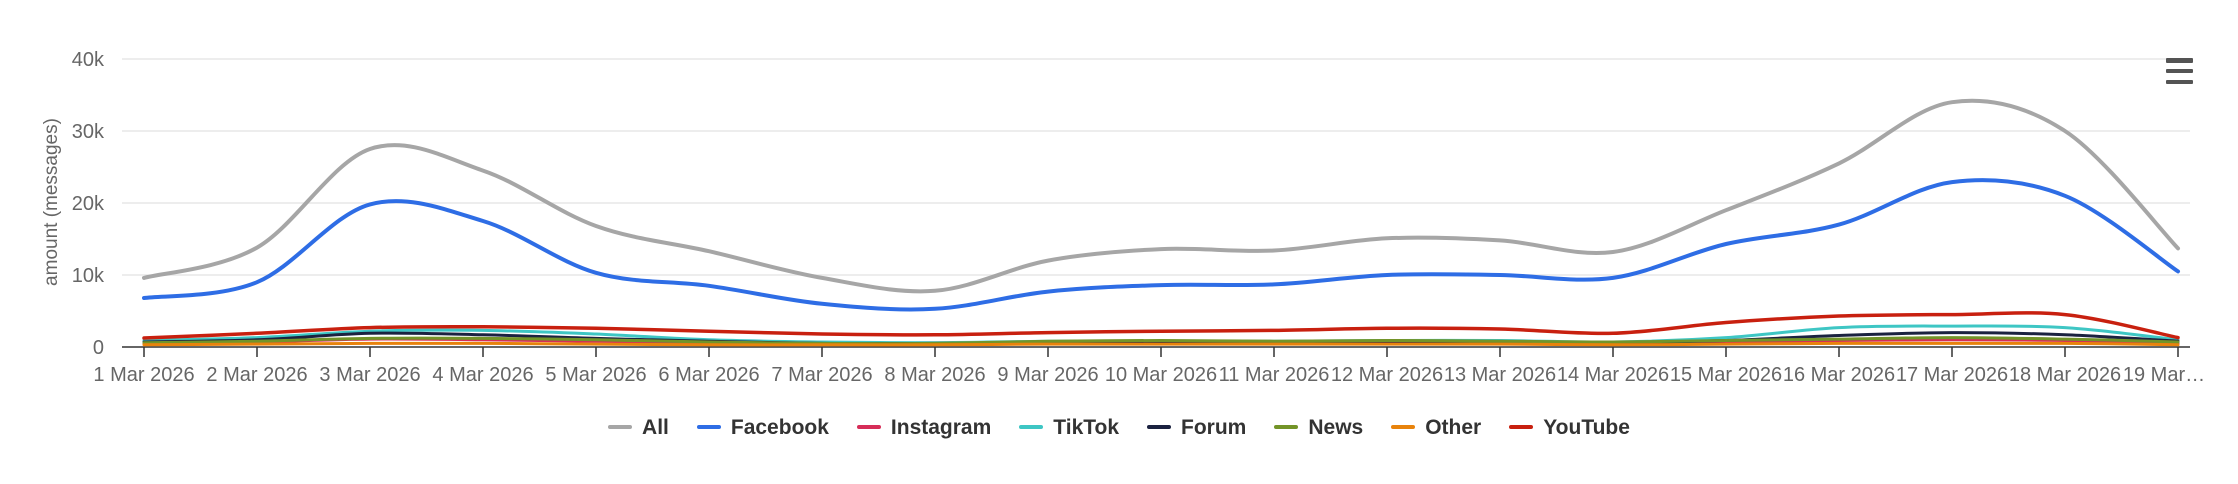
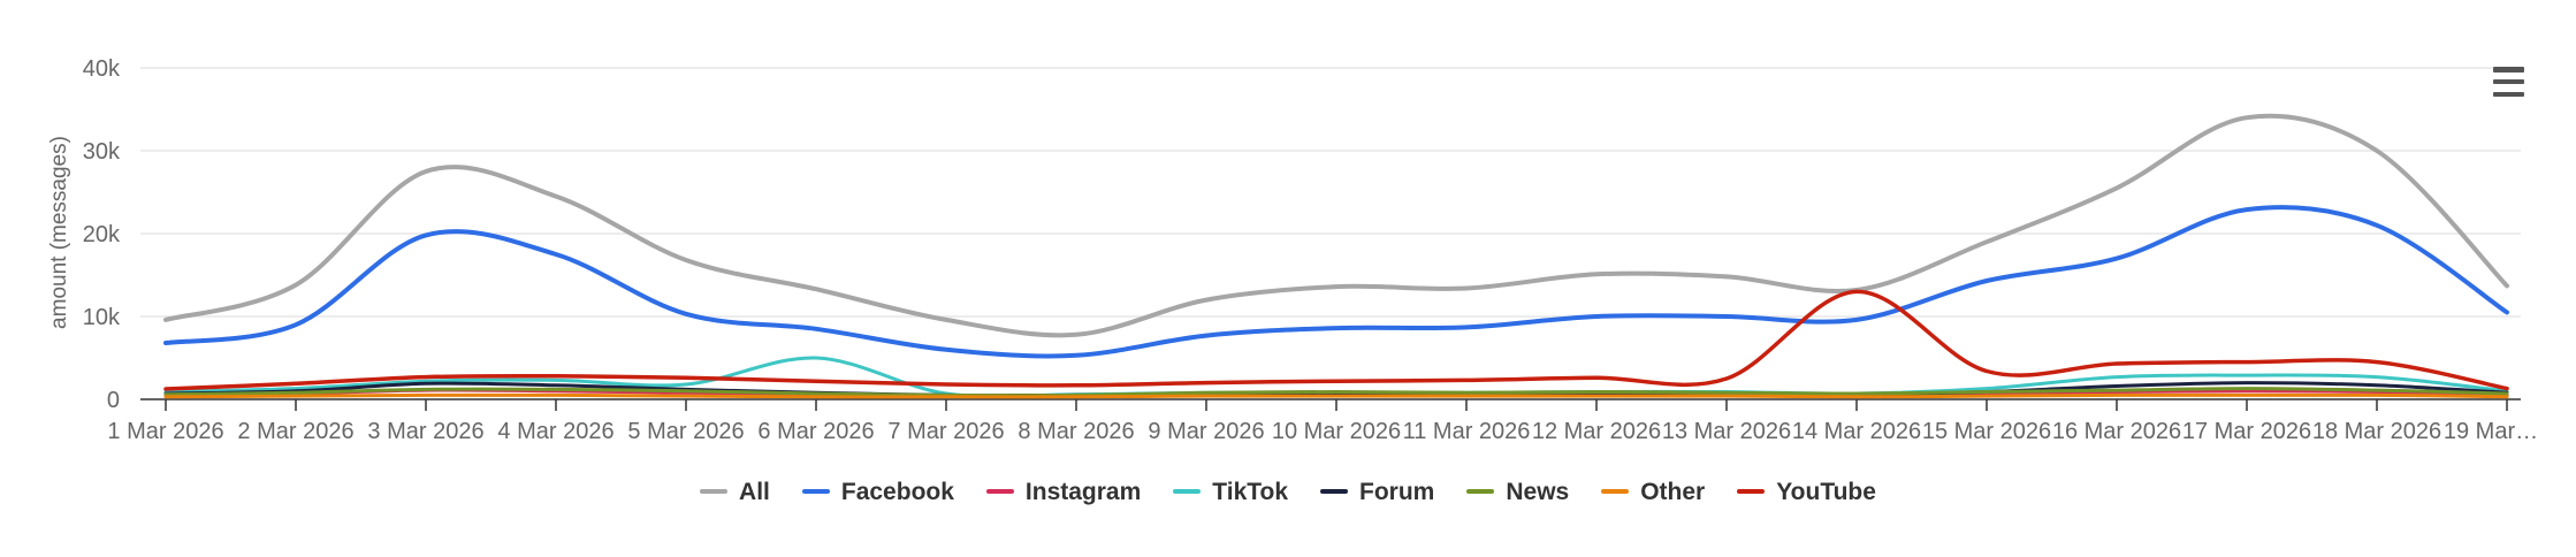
TikTok/6 Mar 2026: 1k -> 5k
YouTube/14 Mar 2026: 2k -> 13k
